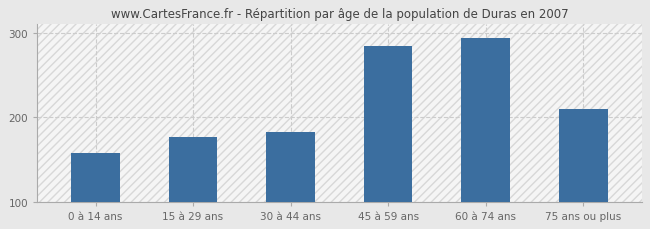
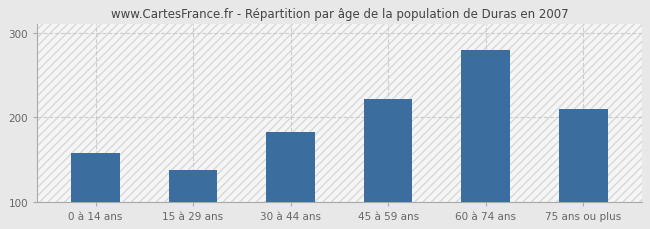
15 à 29 ans: 176 -> 138
45 à 59 ans: 284 -> 222
60 à 74 ans: 294 -> 280
